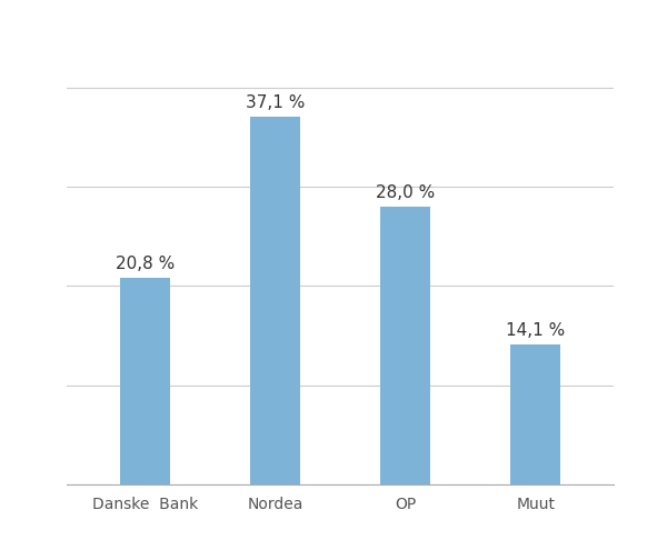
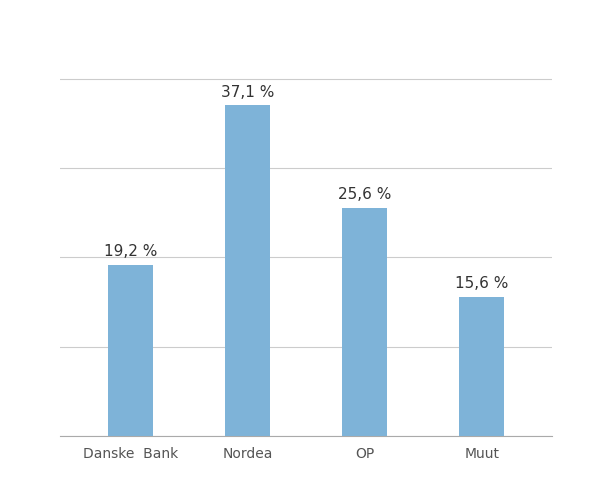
Danske Bank: 20,8 -> 19,2
OP: 28,0 -> 25,6
Muut: 14,1 -> 15,6
